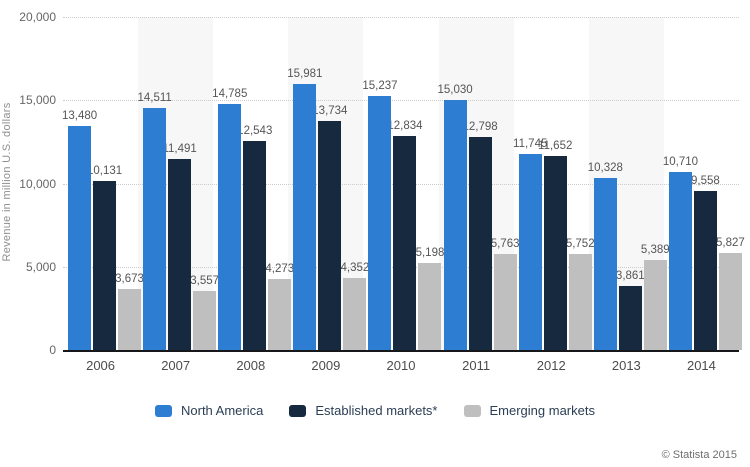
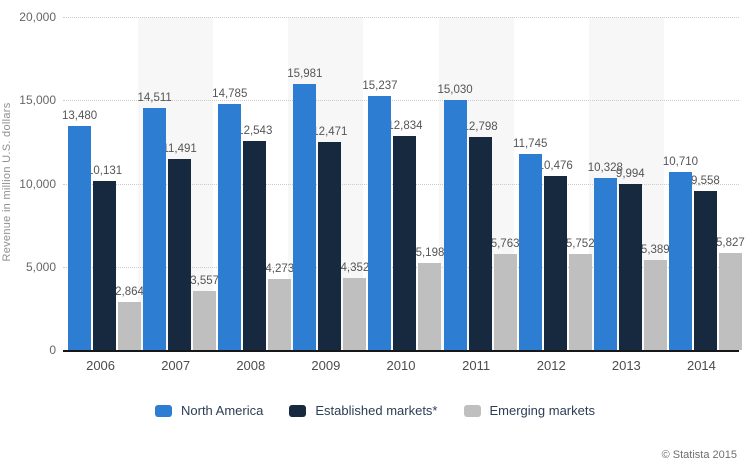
Emerging markets/2006: 3,673 -> 2,864
Established markets*/2009: 13,734 -> 12,471
Established markets*/2012: 11,652 -> 10,476
Established markets*/2013: 3,861 -> 9,994
